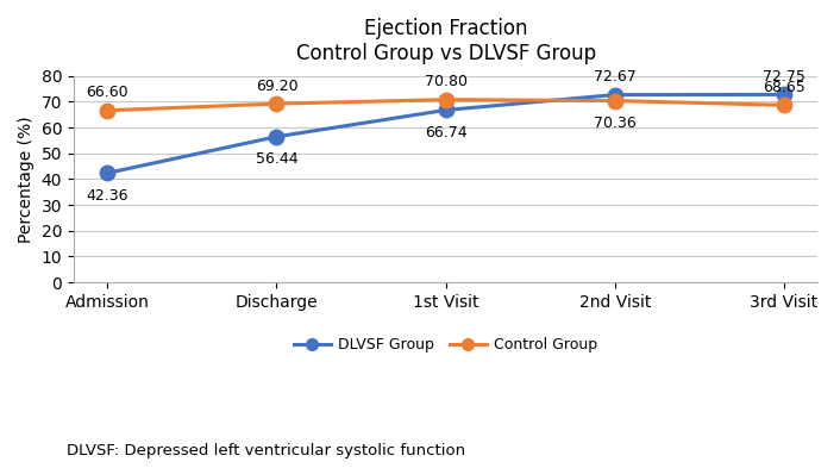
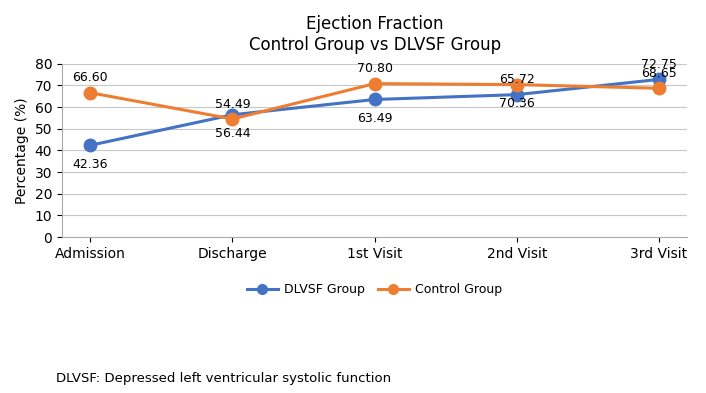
Control Group/Discharge: 69.20 -> 54.49
DLVSF Group/1st Visit: 66.74 -> 63.49
DLVSF Group/2nd Visit: 72.67 -> 65.72
